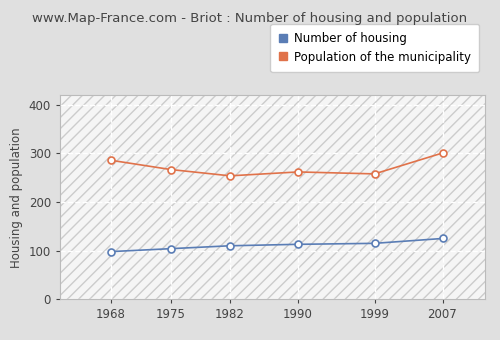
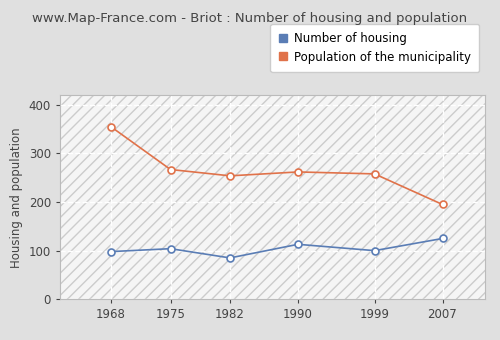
Population of the municipality/1968: 286 -> 355
Number of housing/1982: 110 -> 85
Number of housing/1999: 115 -> 100
Population of the municipality/2007: 301 -> 195
